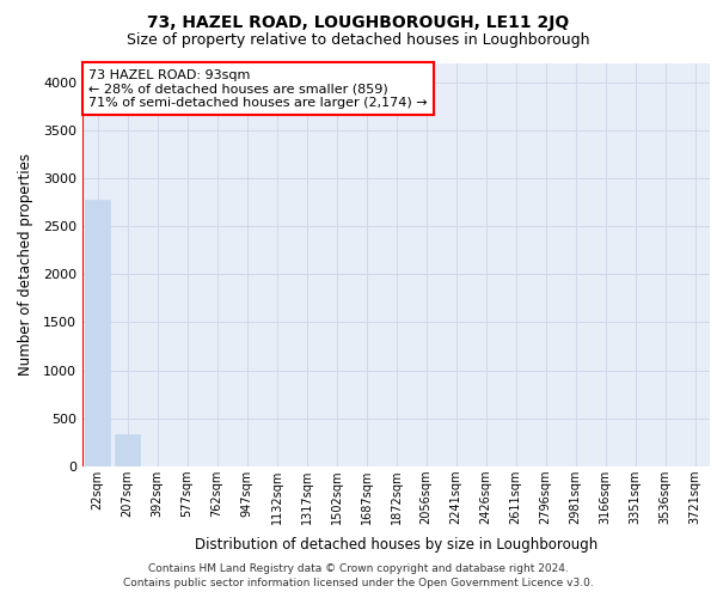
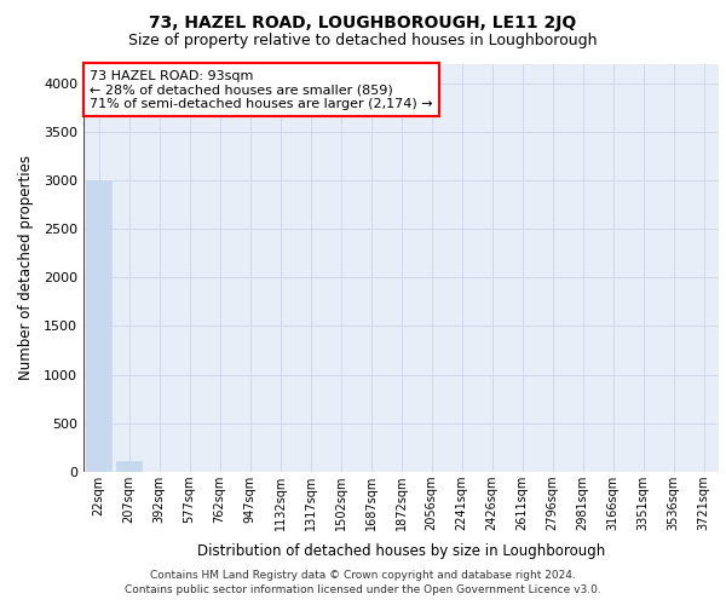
22sqm: 2780 -> 3000
207sqm: 340 -> 110
